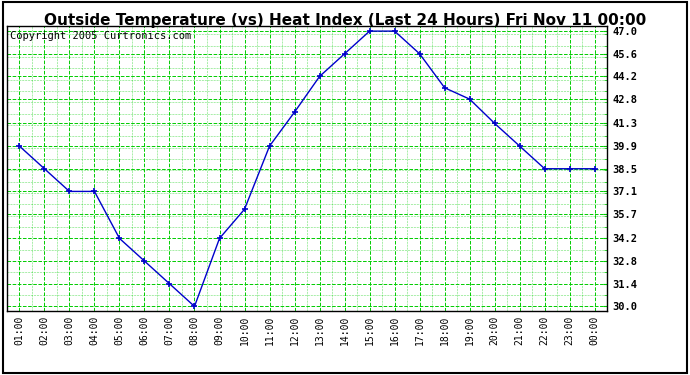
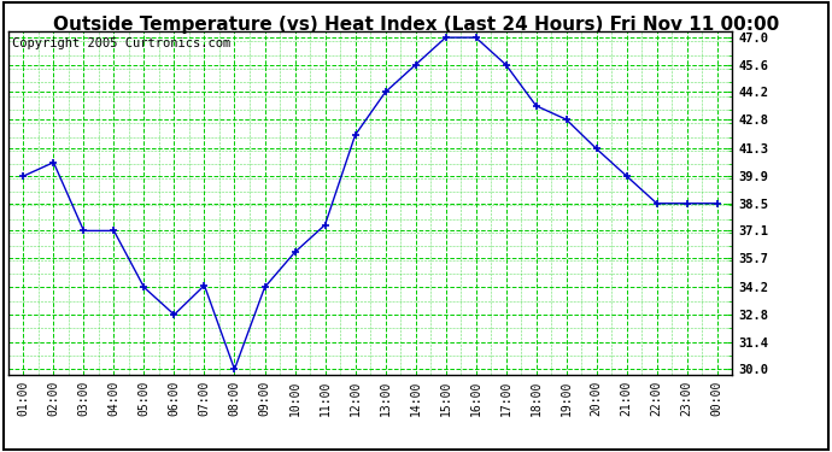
02:00: 38.5 -> 40.6
07:00: 31.4 -> 34.3
11:00: 39.9 -> 37.4
